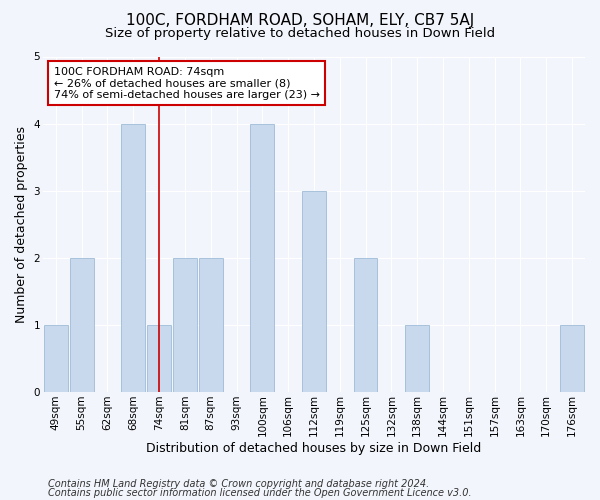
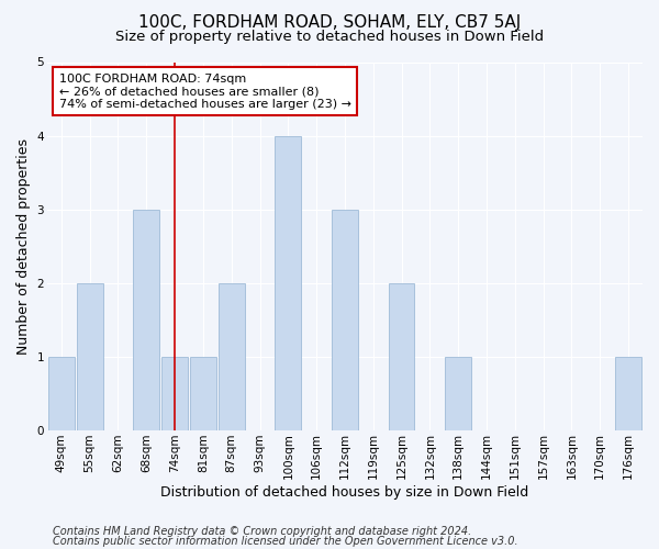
68sqm: 4 -> 3
81sqm: 2 -> 1
